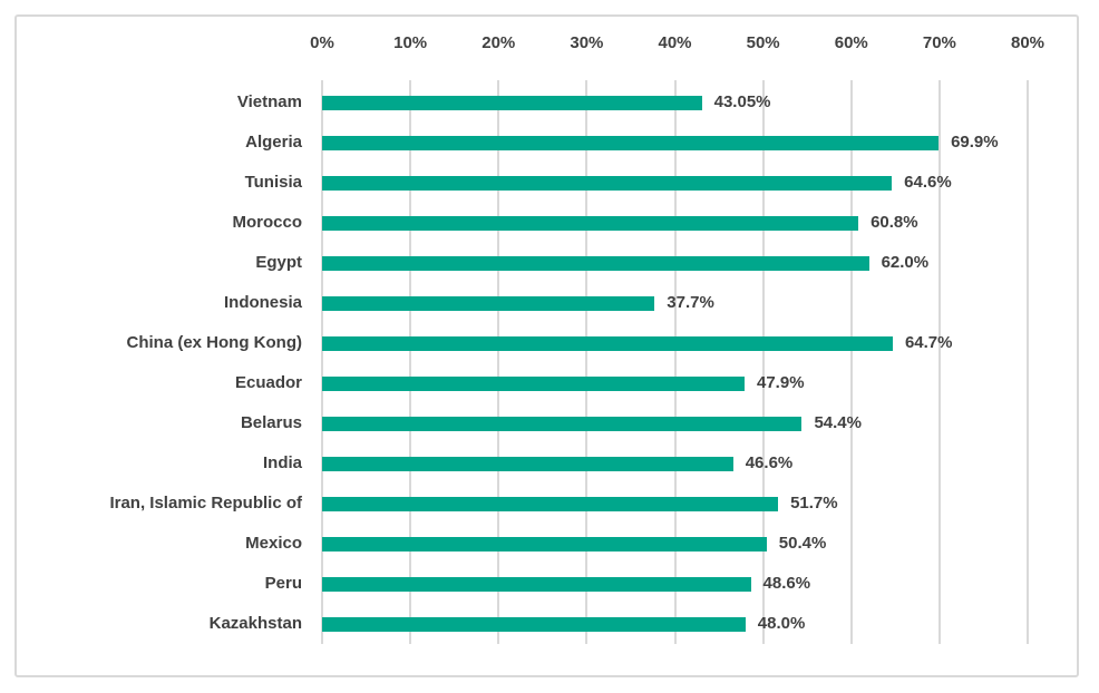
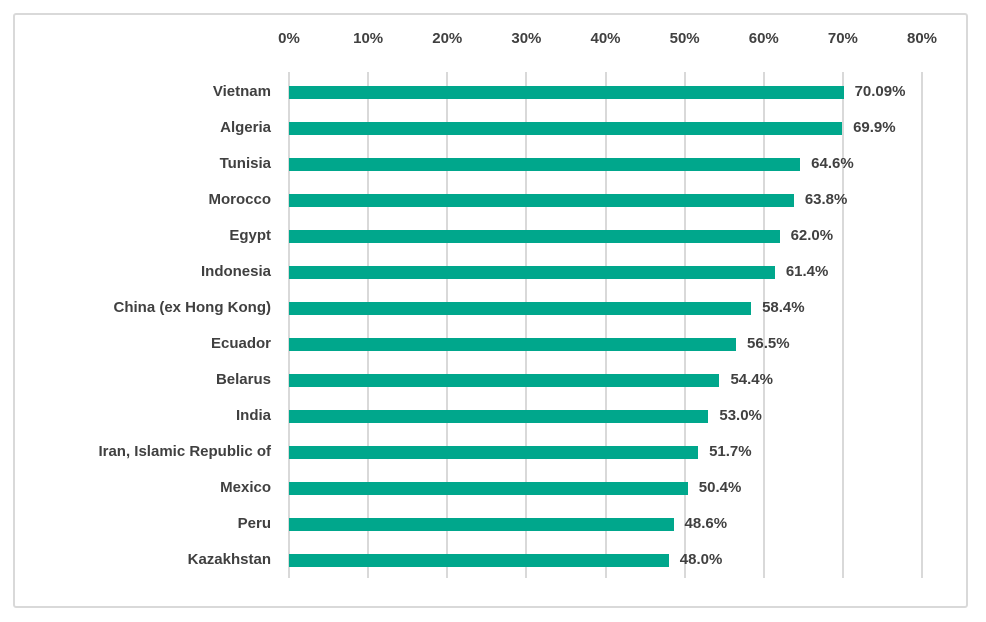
Vietnam: 43.05% -> 70.09%
Morocco: 60.8% -> 63.8%
Indonesia: 37.7% -> 61.4%
China (ex Hong Kong): 64.7% -> 58.4%
Ecuador: 47.9% -> 56.5%
India: 46.6% -> 53.0%
